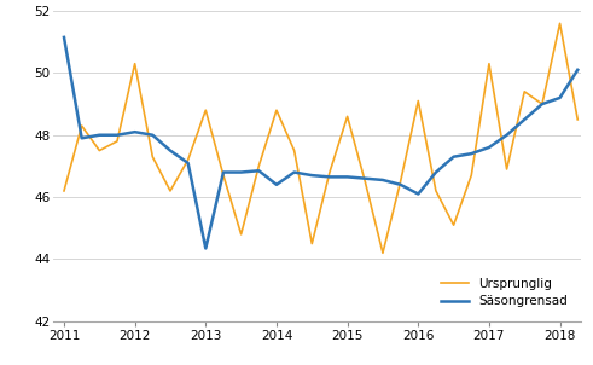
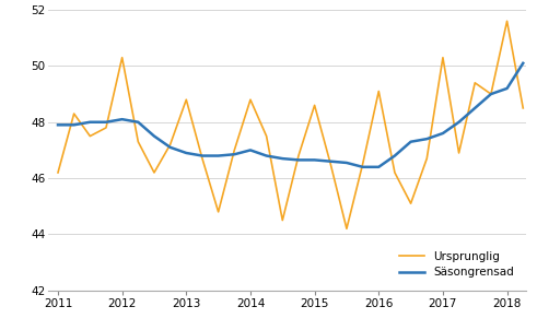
Säsongrensad/2011: 51.15 -> 47.90
Säsongrensad/2013: 44.35 -> 46.90
Säsongrensad/2014: 46.40 -> 47.00
Säsongrensad/2016: 46.10 -> 46.40
